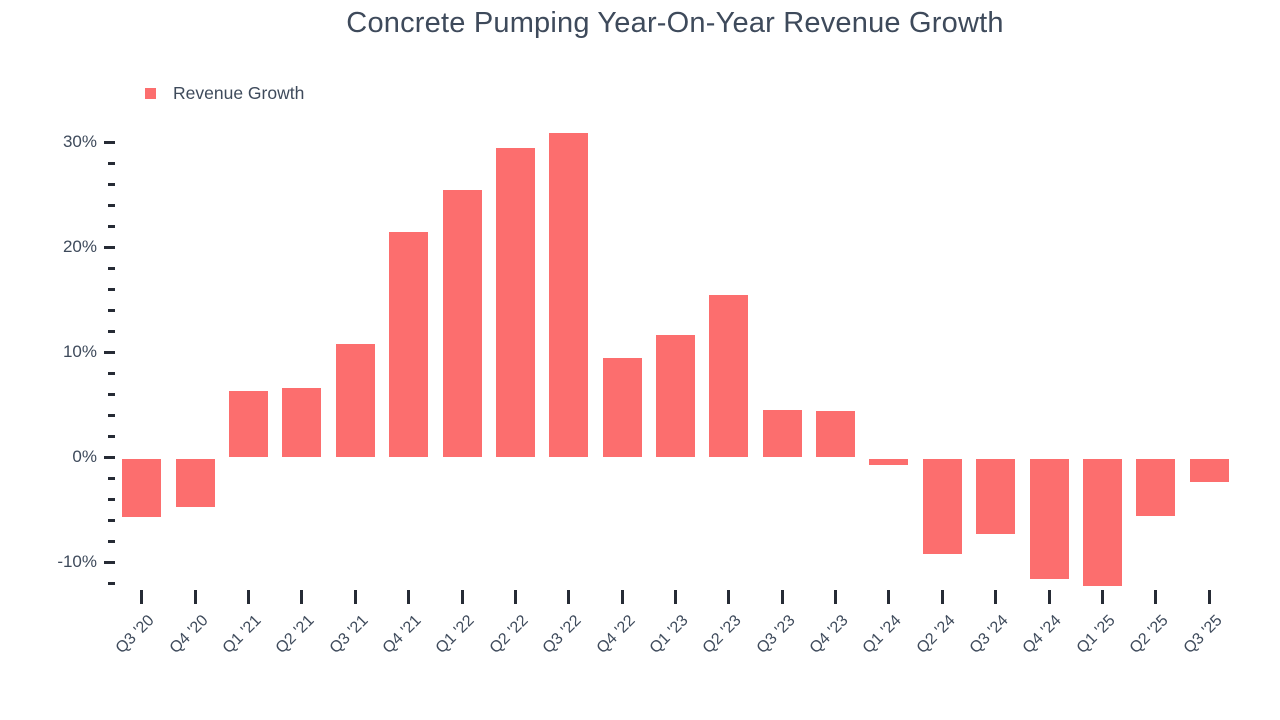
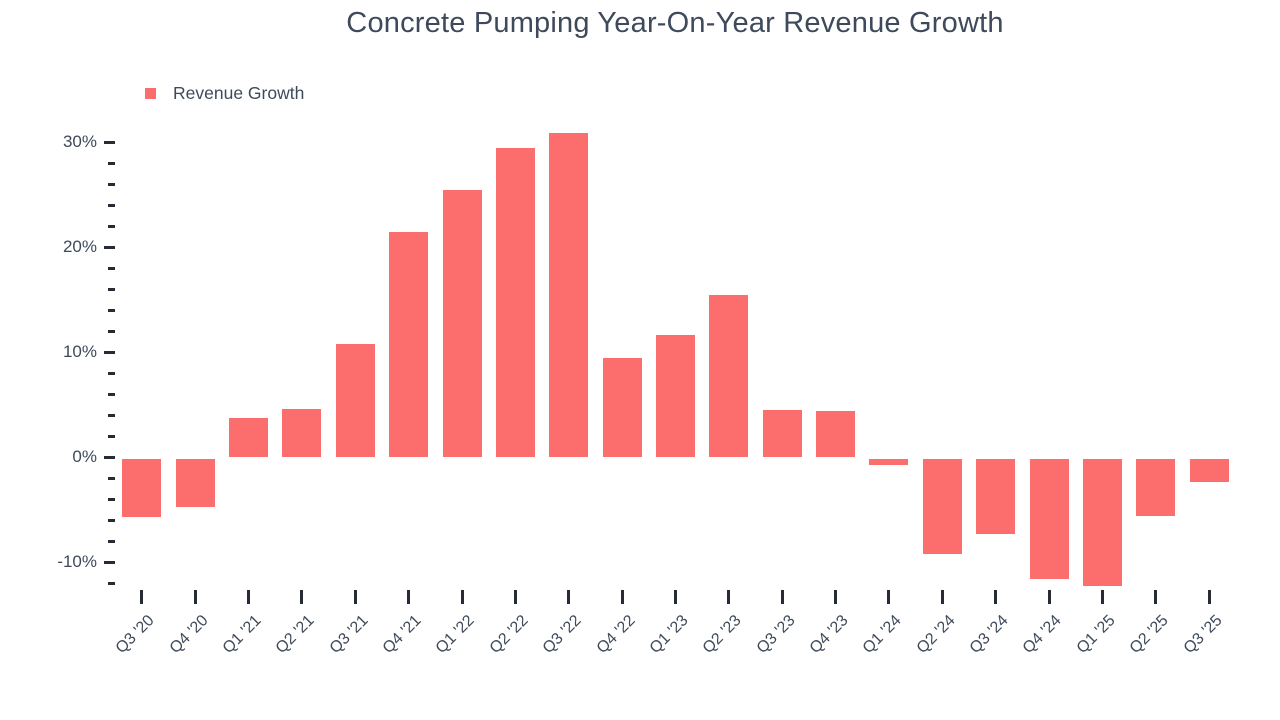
Q1 '21: 6.3% -> 3.7%
Q2 '21: 6.6% -> 4.6%
